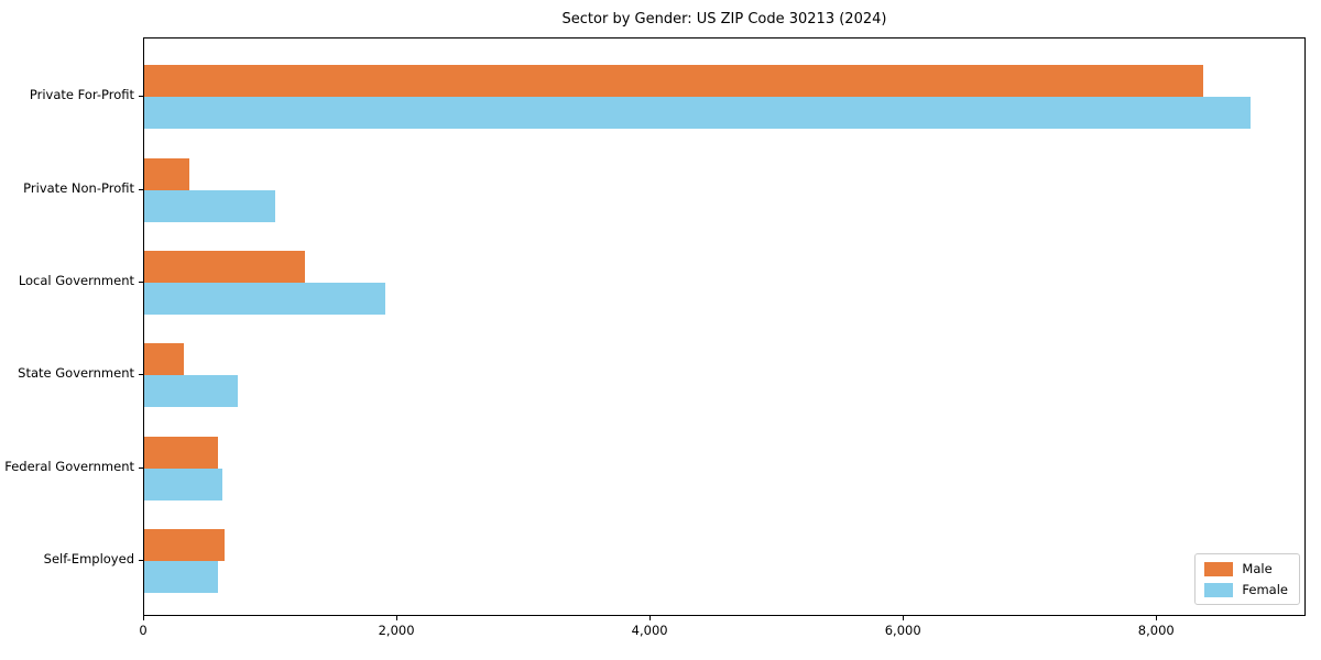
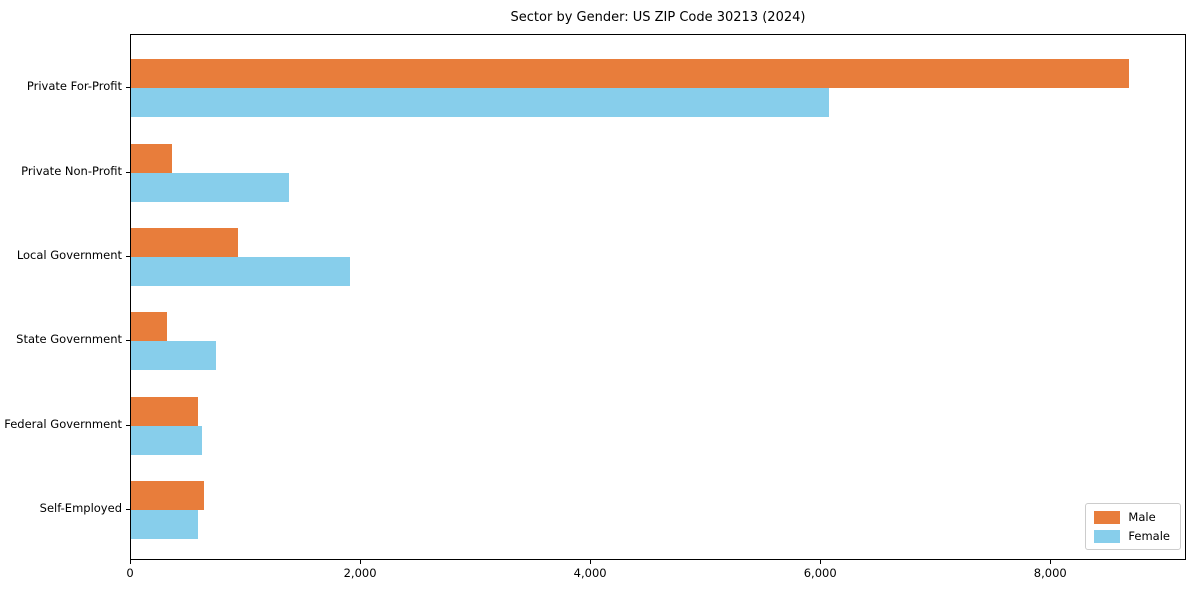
Male/Private For-Profit: 8360 -> 8680
Female/Private For-Profit: 8740 -> 6070
Female/Private Non-Profit: 1040 -> 1370
Male/Local Government: 1270 -> 930
